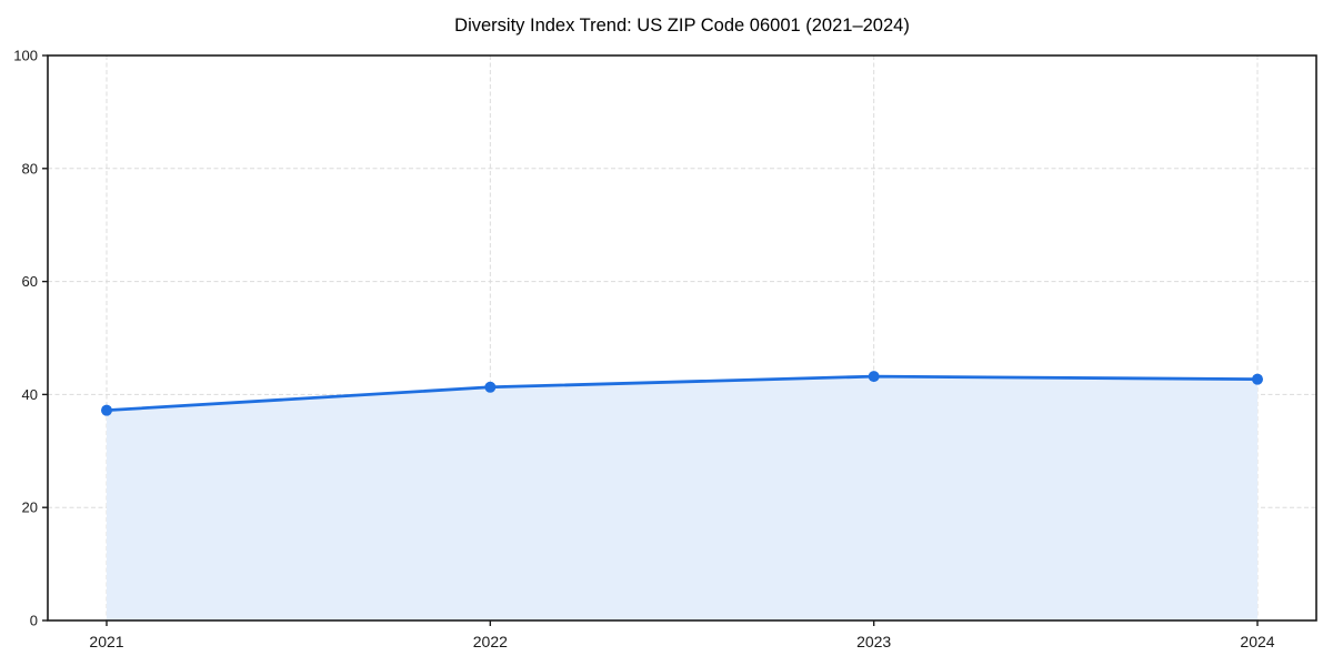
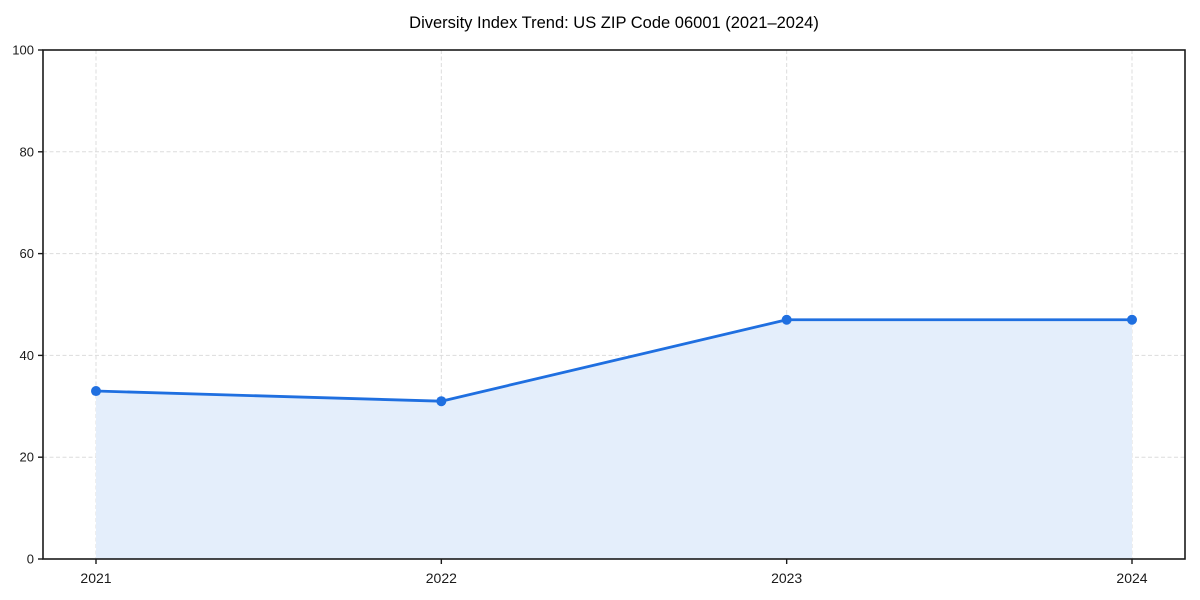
2021: 37 -> 33
2022: 41 -> 31
2023: 43 -> 47
2024: 43 -> 47
